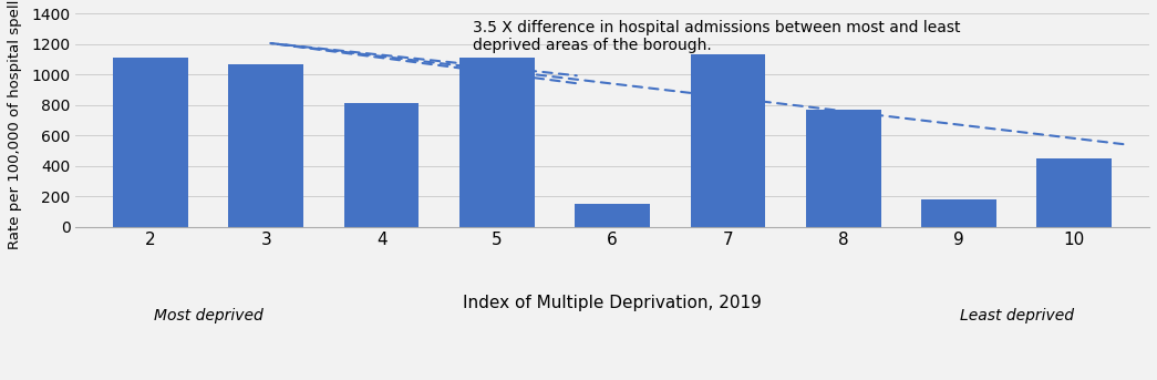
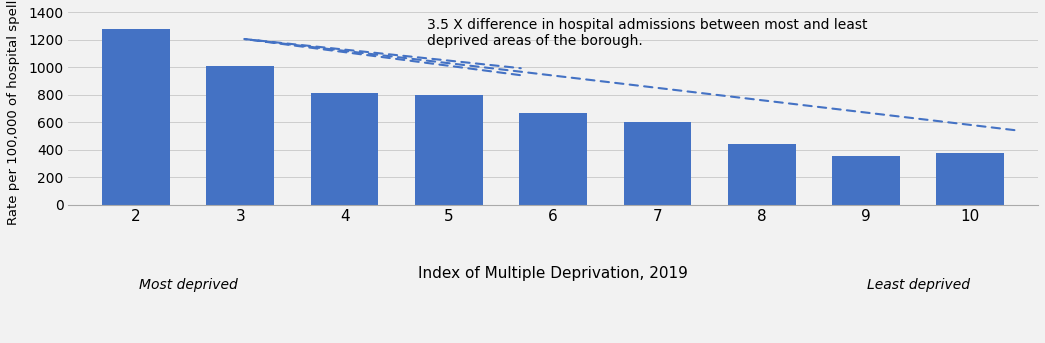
2: 1110 -> 1280
3: 1070 -> 1010
5: 1110 -> 800
6: 150 -> 670
7: 1130 -> 600
8: 770 -> 440
9: 180 -> 360
10: 450 -> 380
